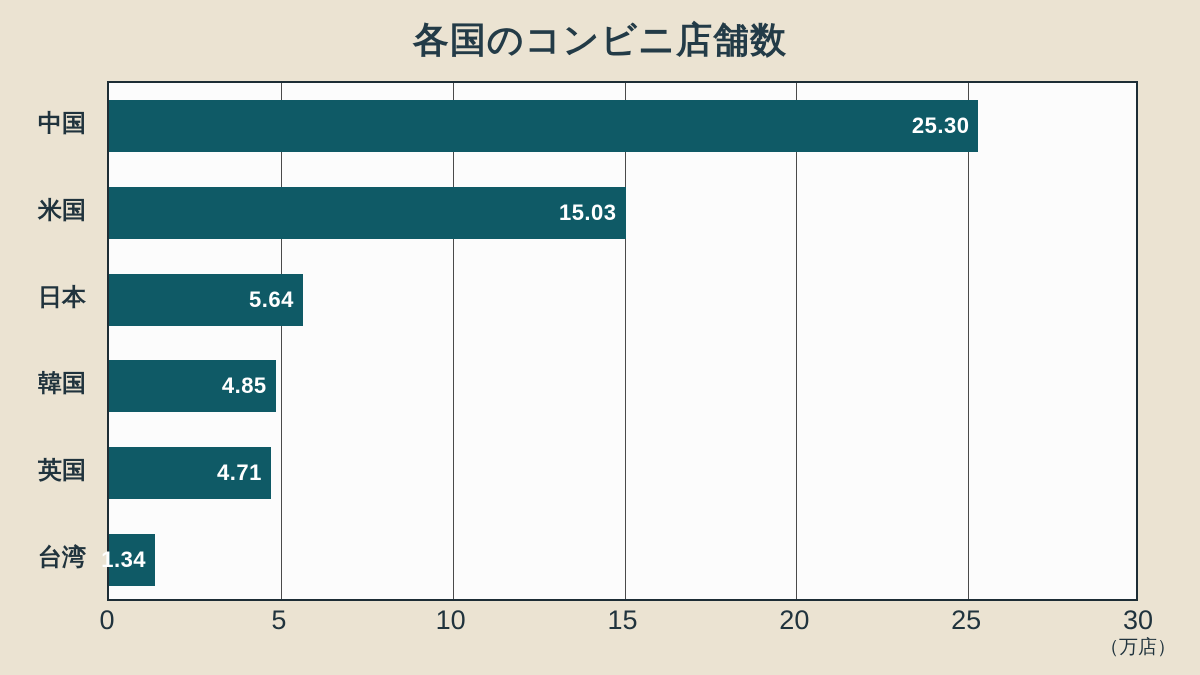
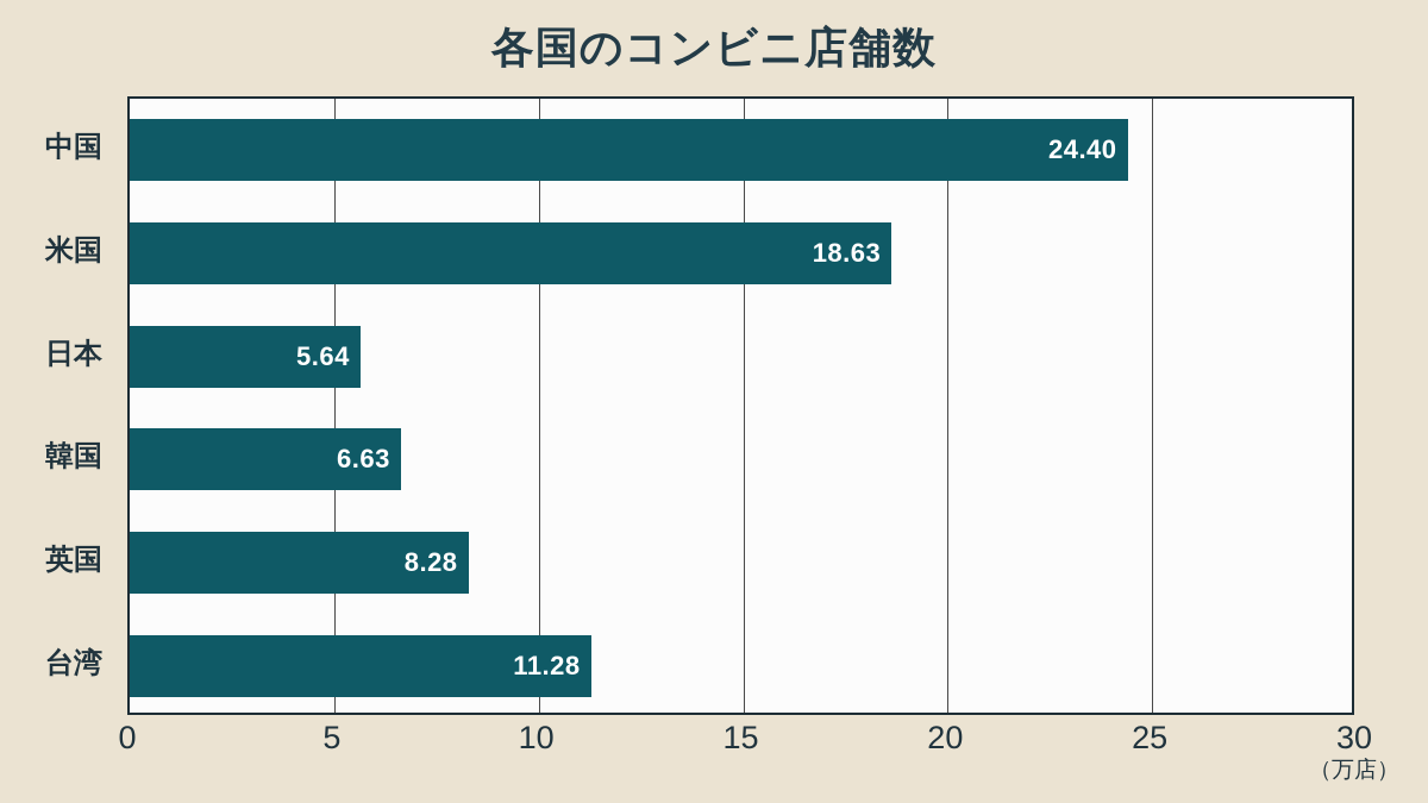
中国: 25.30 -> 24.40
米国: 15.03 -> 18.63
韓国: 4.85 -> 6.63
英国: 4.71 -> 8.28
台湾: 1.34 -> 11.28
